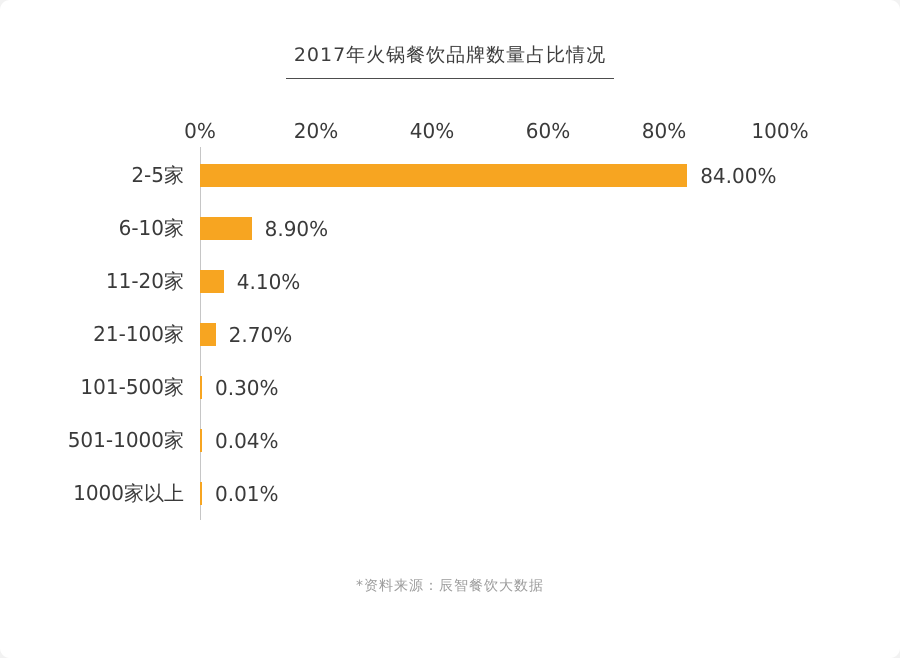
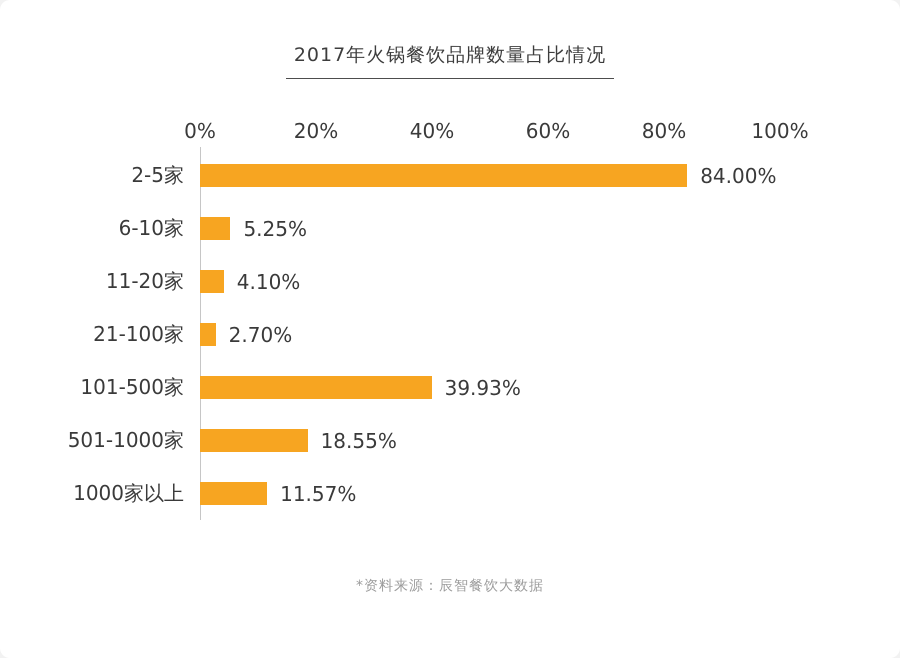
6-10家: 8.90% -> 5.25%
101-500家: 0.30% -> 39.93%
501-1000家: 0.04% -> 18.55%
1000家以上: 0.01% -> 11.57%
